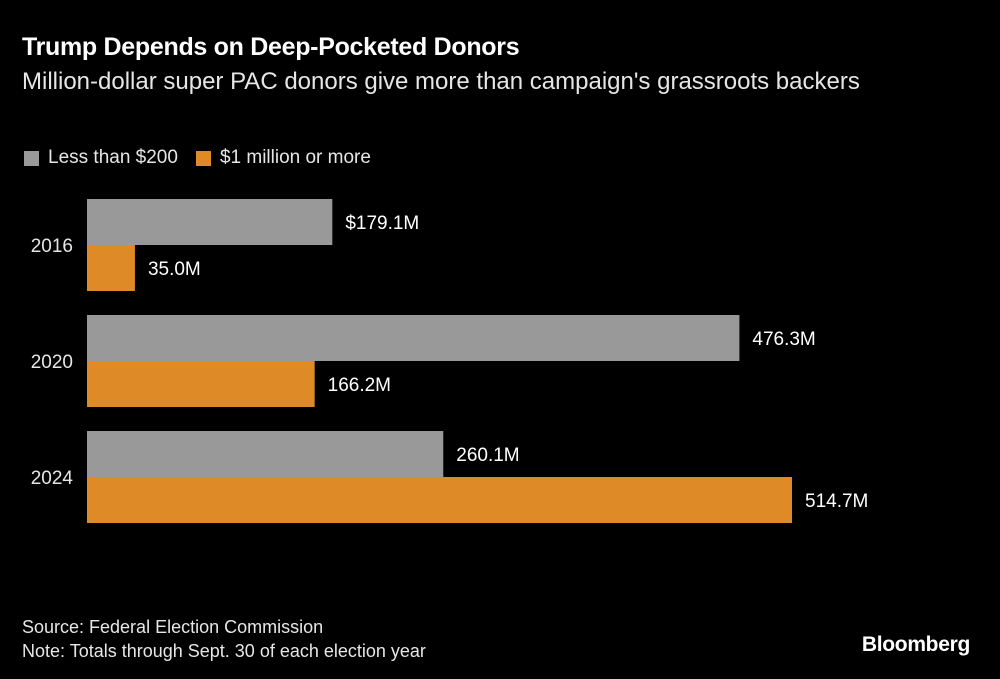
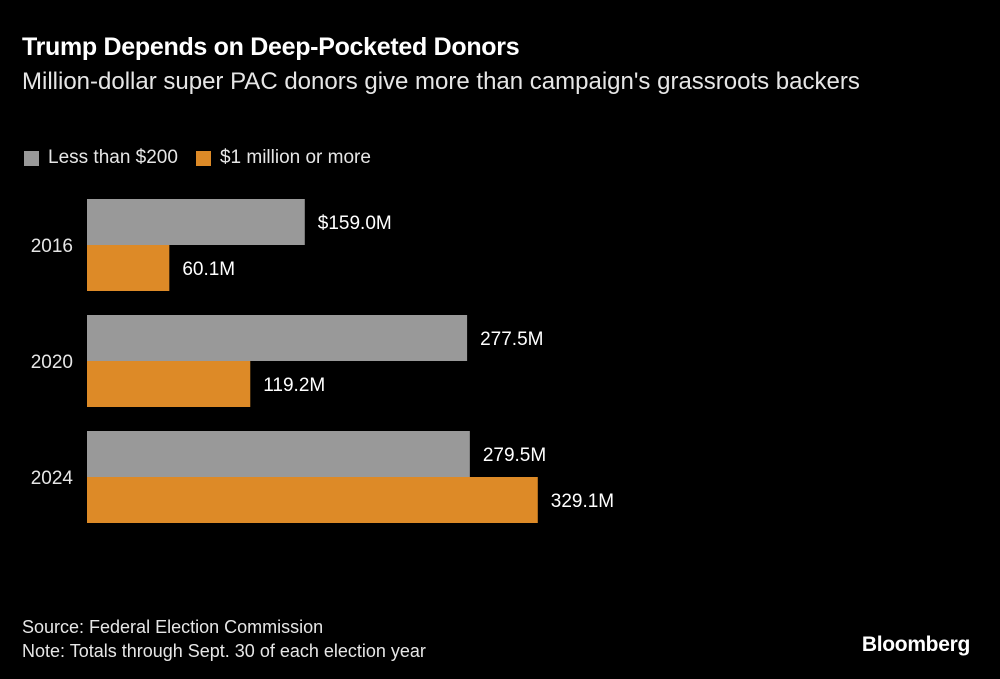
Less than $200/2016: $179.1M -> $159.0M
$1 million or more/2016: 35.0M -> 60.1M
Less than $200/2020: 476.3M -> 277.5M
$1 million or more/2020: 166.2M -> 119.2M
Less than $200/2024: 260.1M -> 279.5M
$1 million or more/2024: 514.7M -> 329.1M
